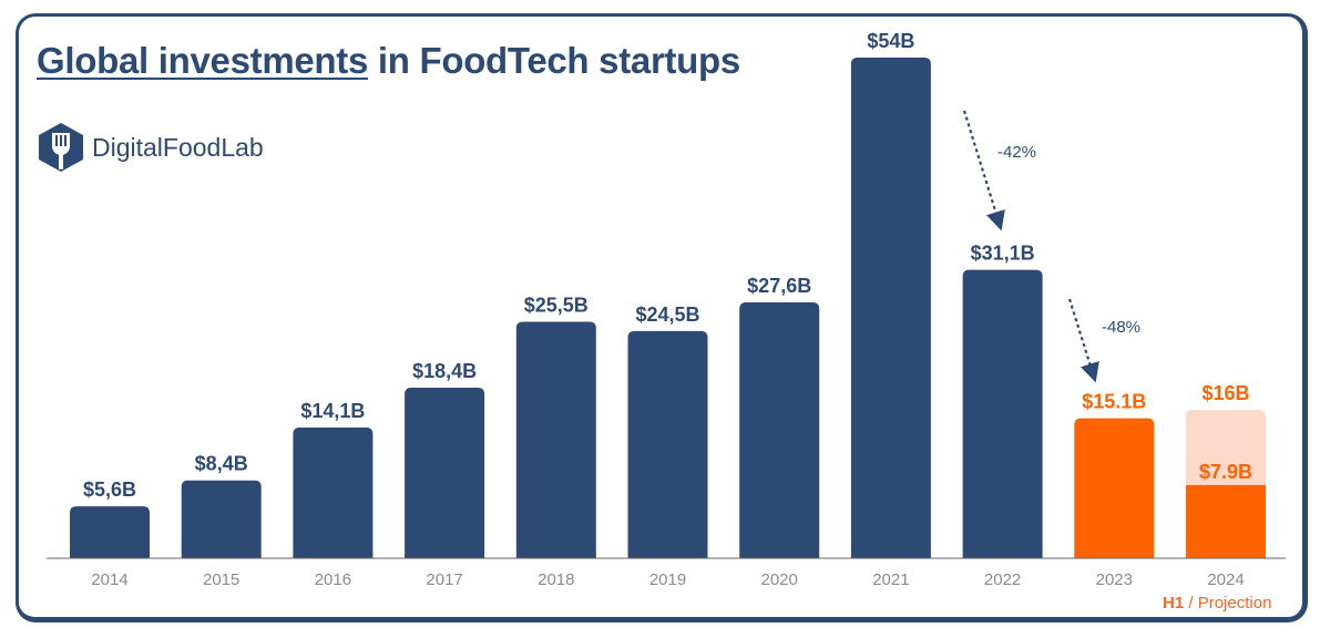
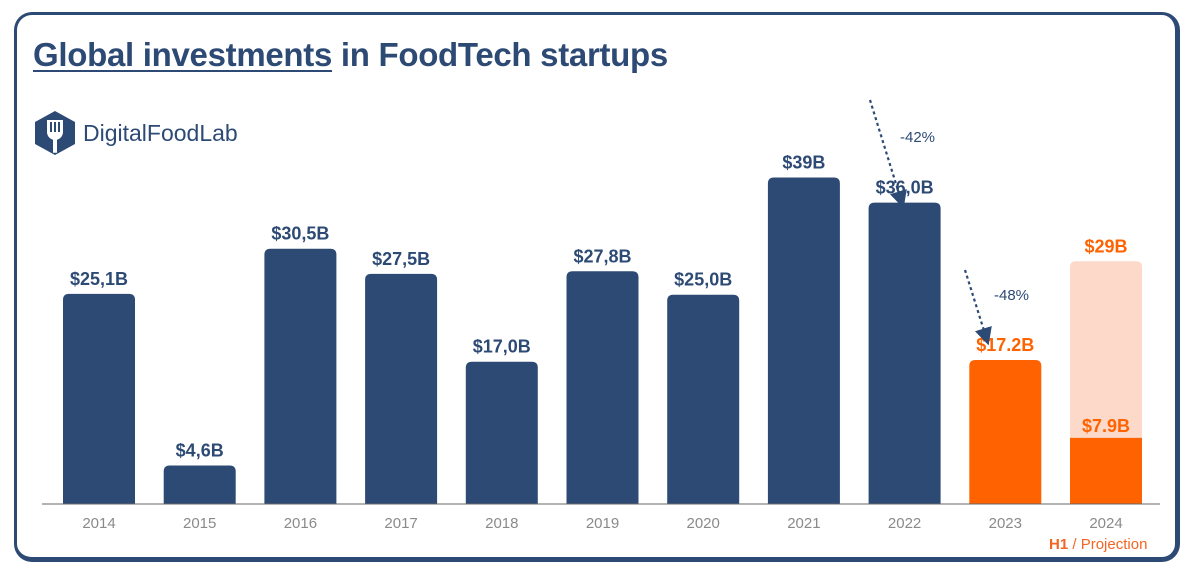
2014: $5,6B -> $25,1B
2015: $8,4B -> $4,6B
2016: $14,1B -> $30,5B
2017: $18,4B -> $27,5B
2018: $25,5B -> $17,0B
2019: $24,5B -> $27,8B
2020: $27,6B -> $25,0B
2021: $54B -> $39B
2022: $31,1B -> $36,0B
2023: $15.1B -> $17.2B
2024: $16B -> $29B
